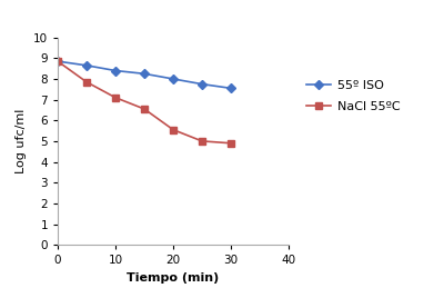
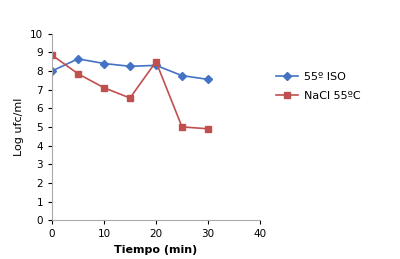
55º ISO/0: 8.8 -> 8.0
55º ISO/20: 8.0 -> 8.3
NaCl 55ºC/20: 5.5 -> 8.5
